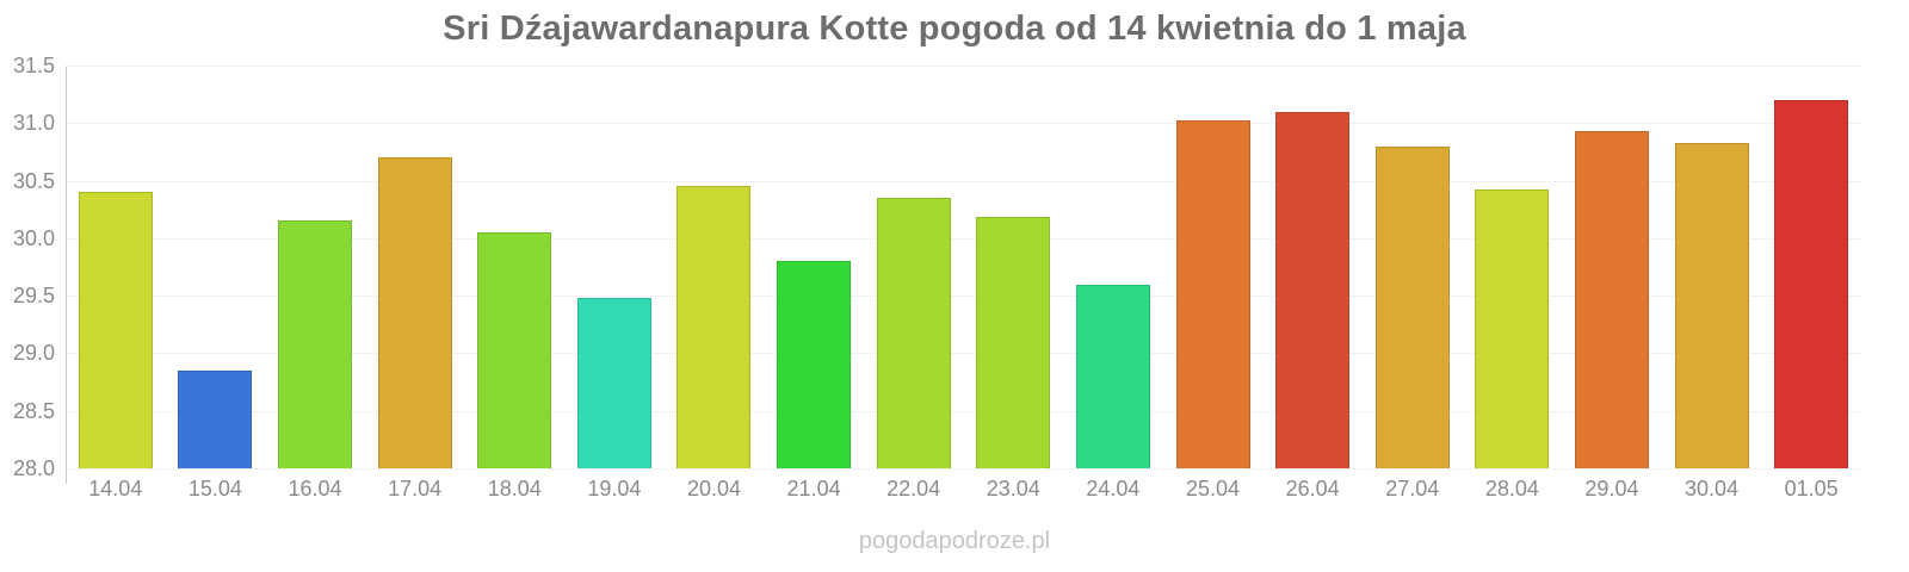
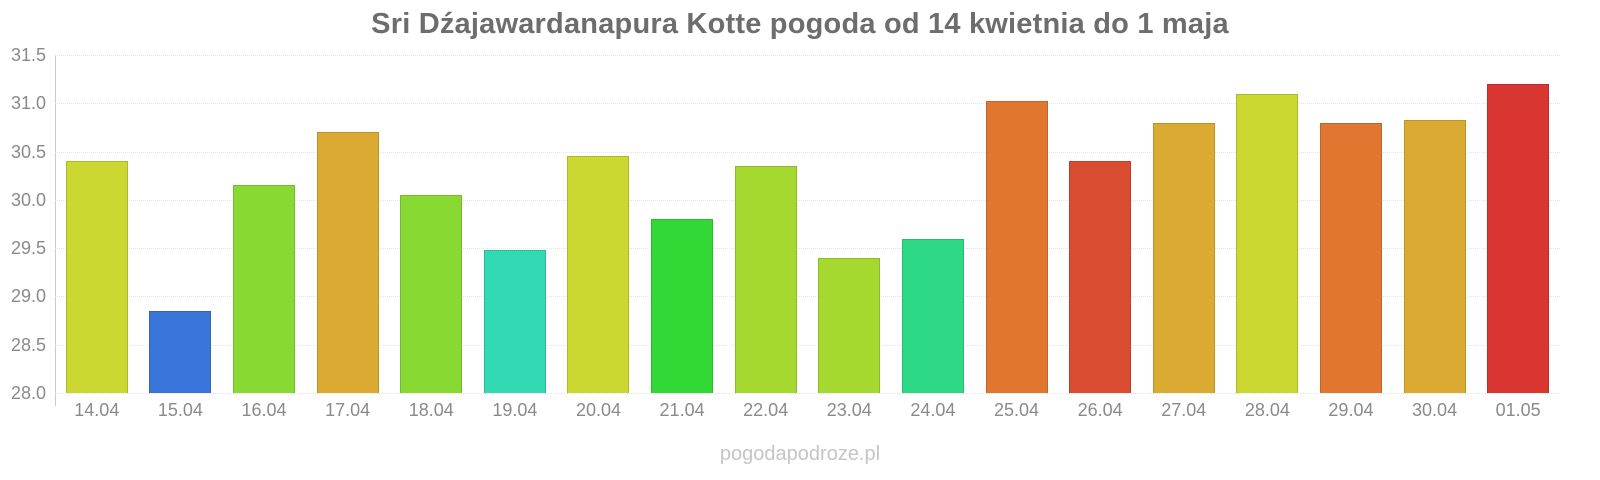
23.04: 30.2 -> 29.4
26.04: 31.1 -> 30.4
28.04: 30.4 -> 31.1
29.04: 30.9 -> 30.8
